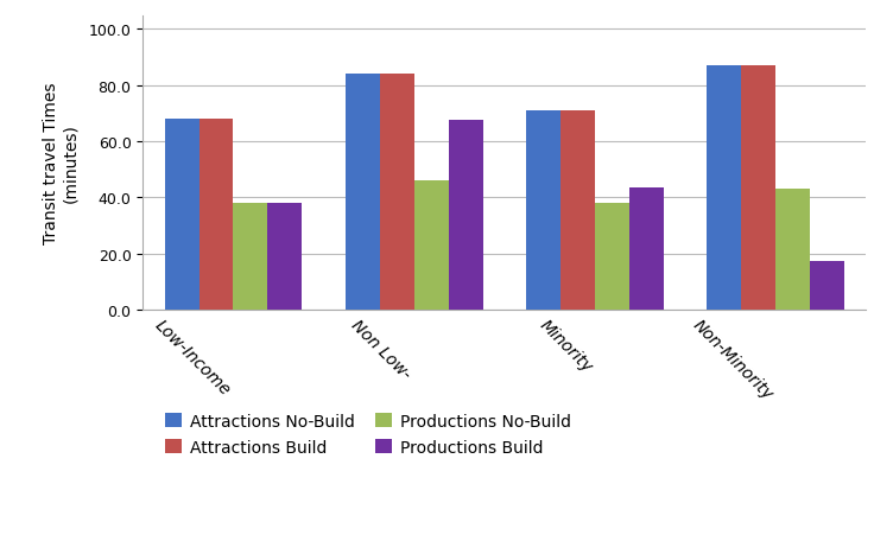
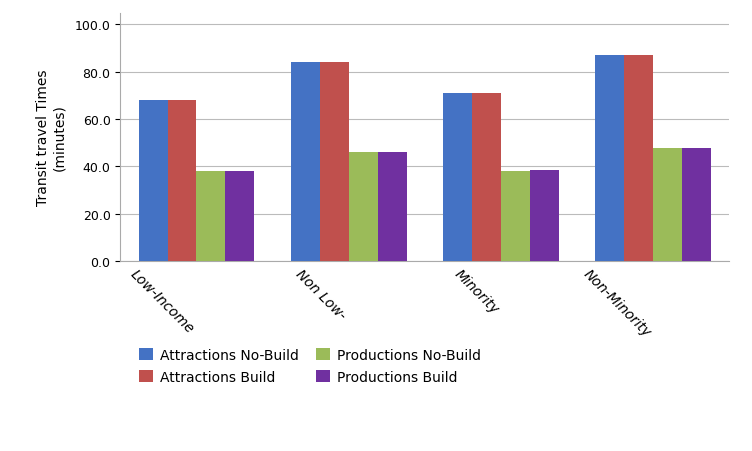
Productions Build/Non Low-: 67.5 -> 46.0
Productions Build/Minority: 43.5 -> 38.5
Productions No-Build/Non-Minority: 43 -> 48
Productions Build/Non-Minority: 17.5 -> 48.0
